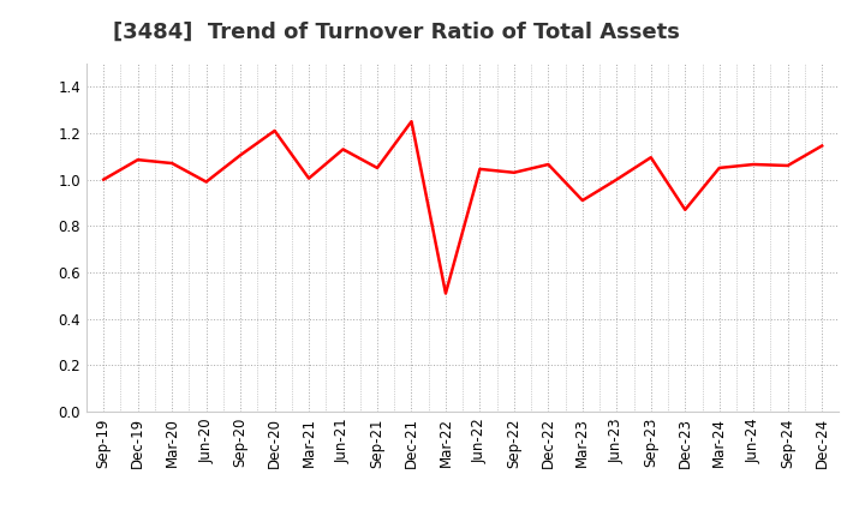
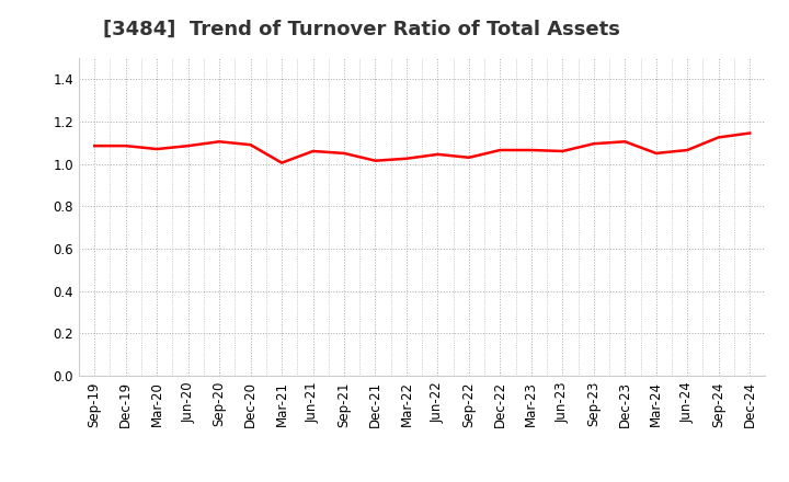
Sep-19: 1.00 -> 1.08
Jun-20: 0.99 -> 1.08
Dec-20: 1.21 -> 1.09
Jun-21: 1.13 -> 1.06
Dec-21: 1.25 -> 1.01
Mar-22: 0.51 -> 1.02
Mar-23: 0.91 -> 1.06
Jun-23: 1.00 -> 1.06
Dec-23: 0.87 -> 1.10
Sep-24: 1.06 -> 1.12
